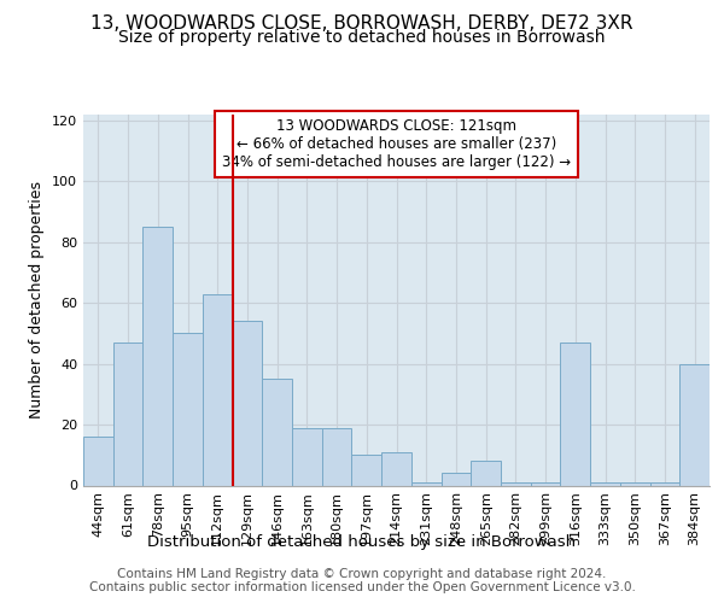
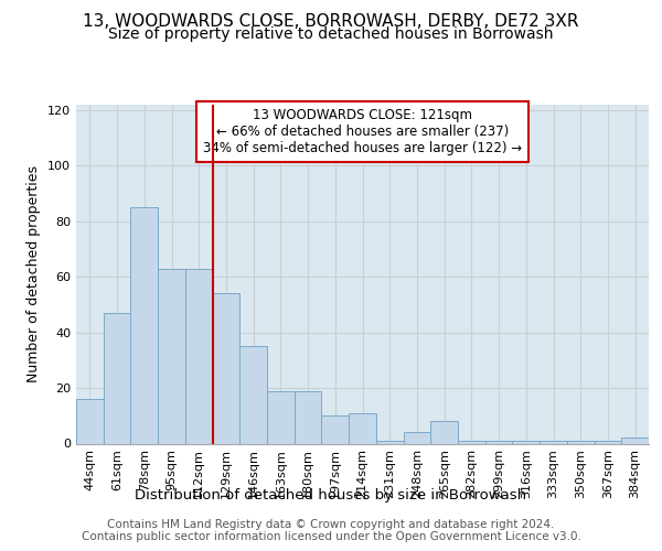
95sqm: 50 -> 63
316sqm: 47 -> 1
384sqm: 40 -> 2
